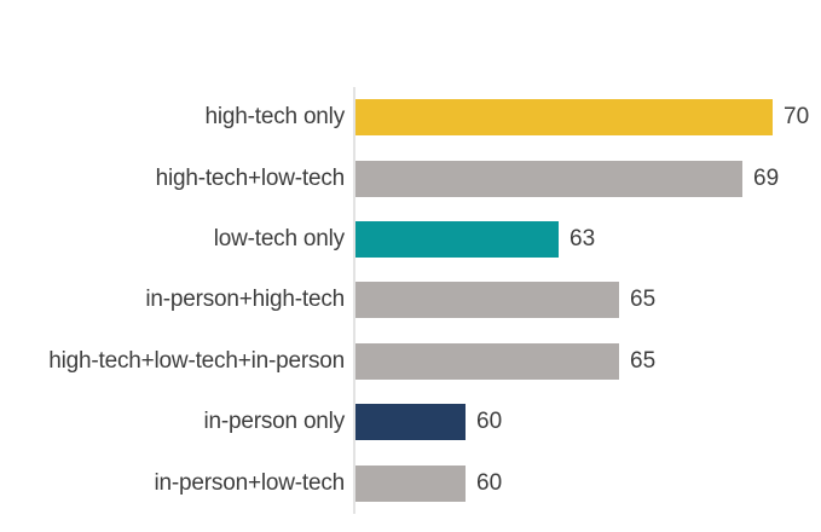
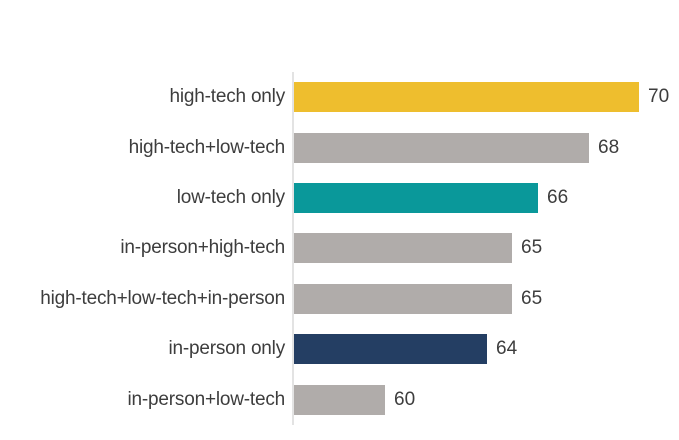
high-tech+low-tech: 69 -> 68
low-tech only: 63 -> 66
in-person only: 60 -> 64
